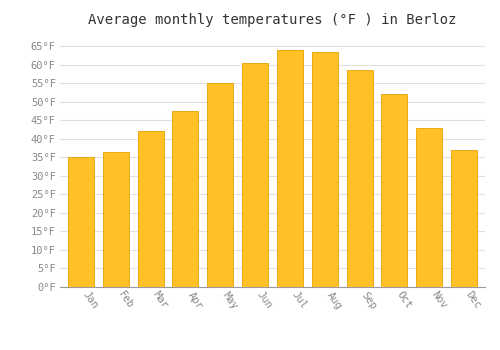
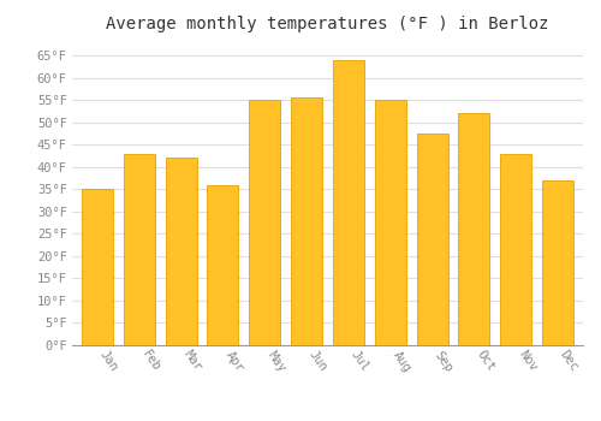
Feb: 36.5°F -> 43.0°F
Apr: 47.5°F -> 36.0°F
Jun: 60.5°F -> 55.5°F
Aug: 63.5°F -> 55.0°F
Sep: 58.5°F -> 47.5°F
